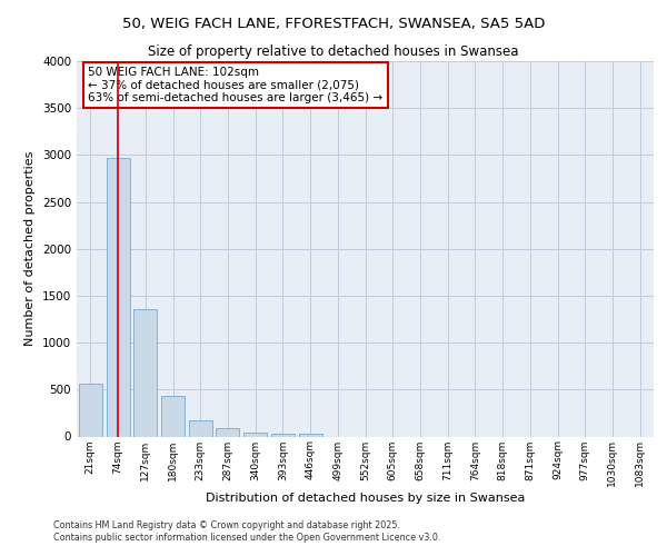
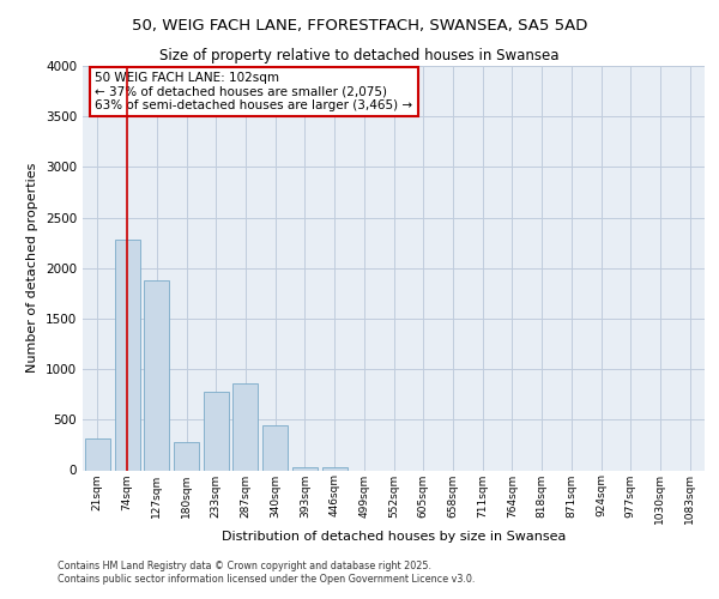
21sqm: 560 -> 320
74sqm: 2970 -> 2280
127sqm: 1360 -> 1880
180sqm: 430 -> 280
233sqm: 180 -> 780
287sqm: 80 -> 860
340sqm: 40 -> 440
